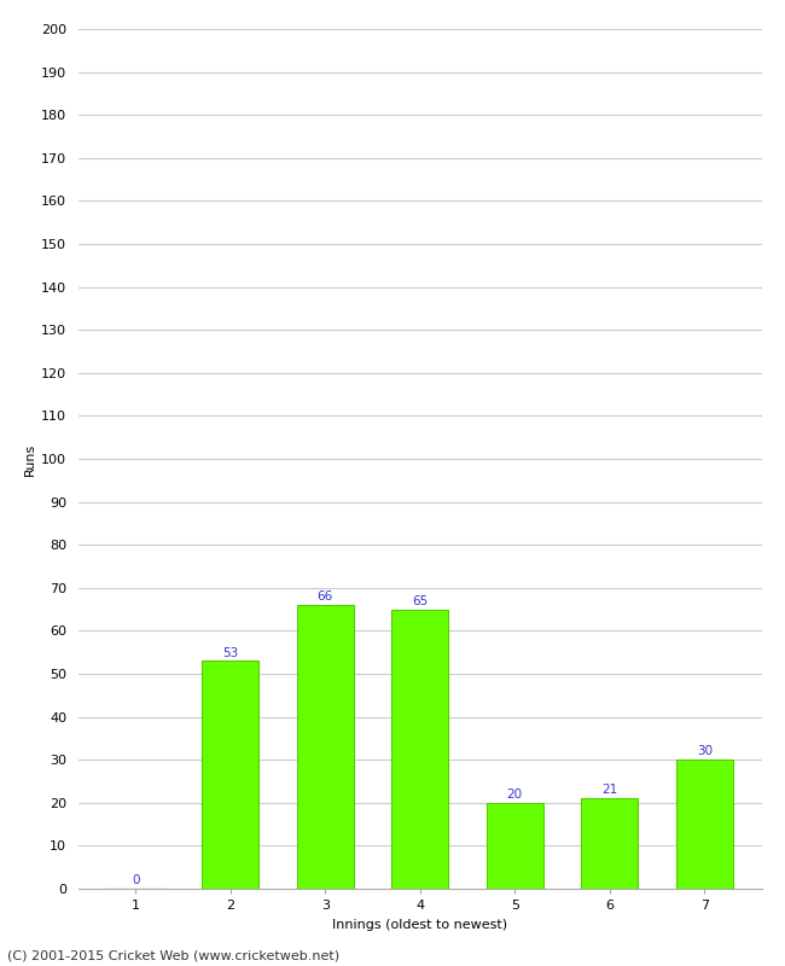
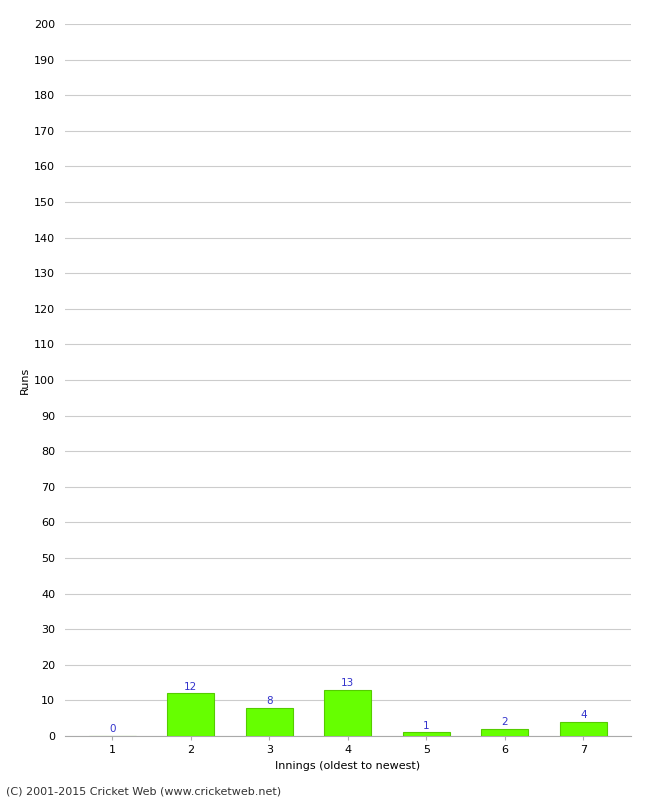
2: 53 -> 12
3: 66 -> 8
4: 65 -> 13
5: 20 -> 1
6: 21 -> 2
7: 30 -> 4
